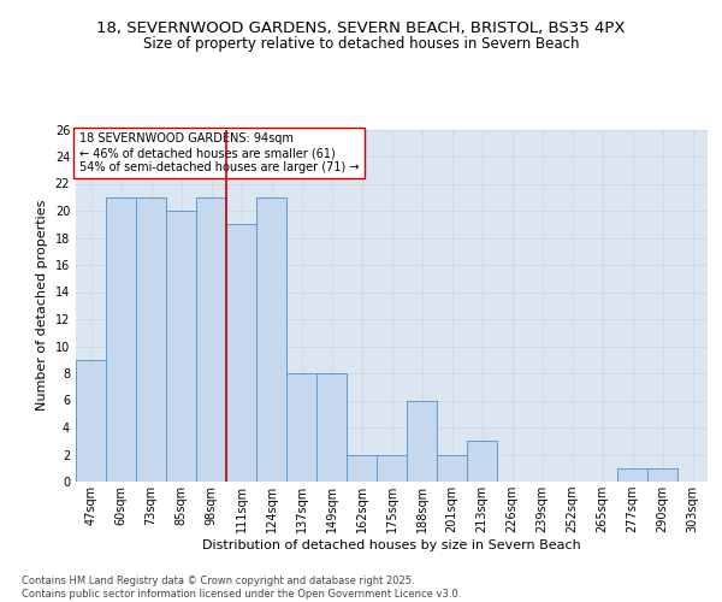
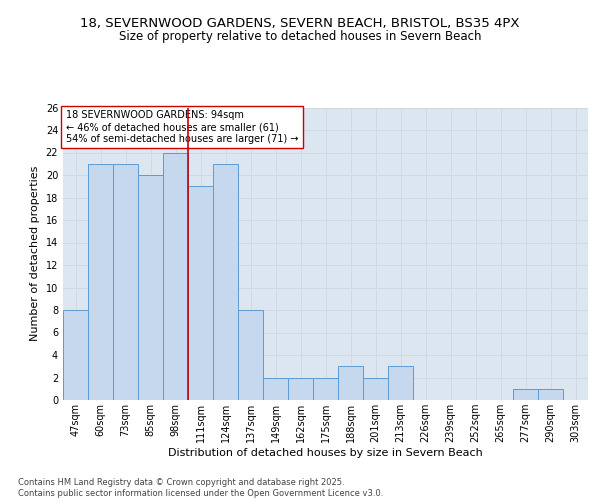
47sqm: 9 -> 8
98sqm: 21 -> 22
149sqm: 8 -> 2
188sqm: 6 -> 3
